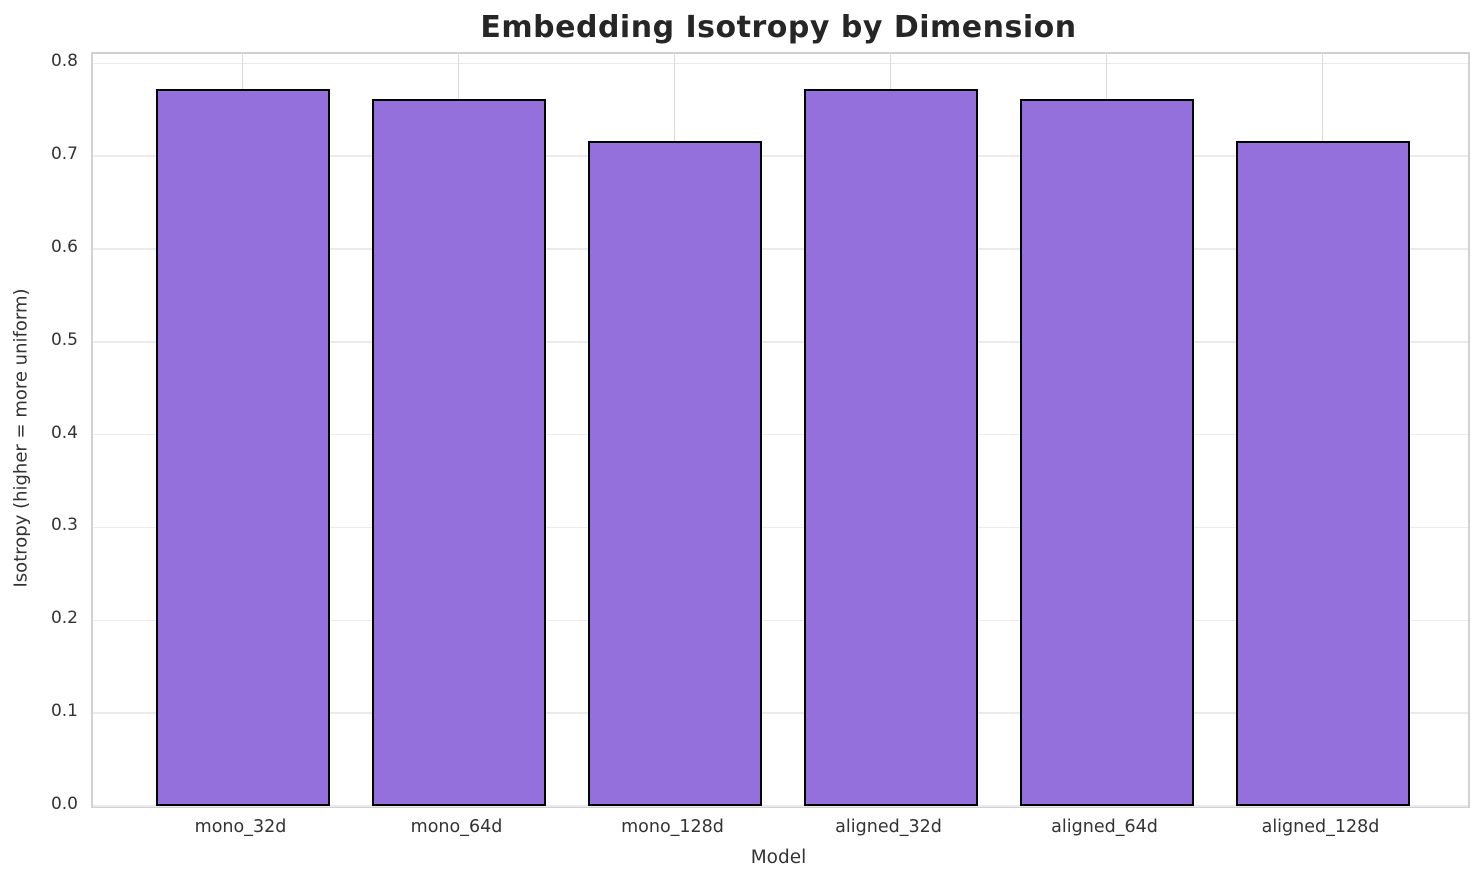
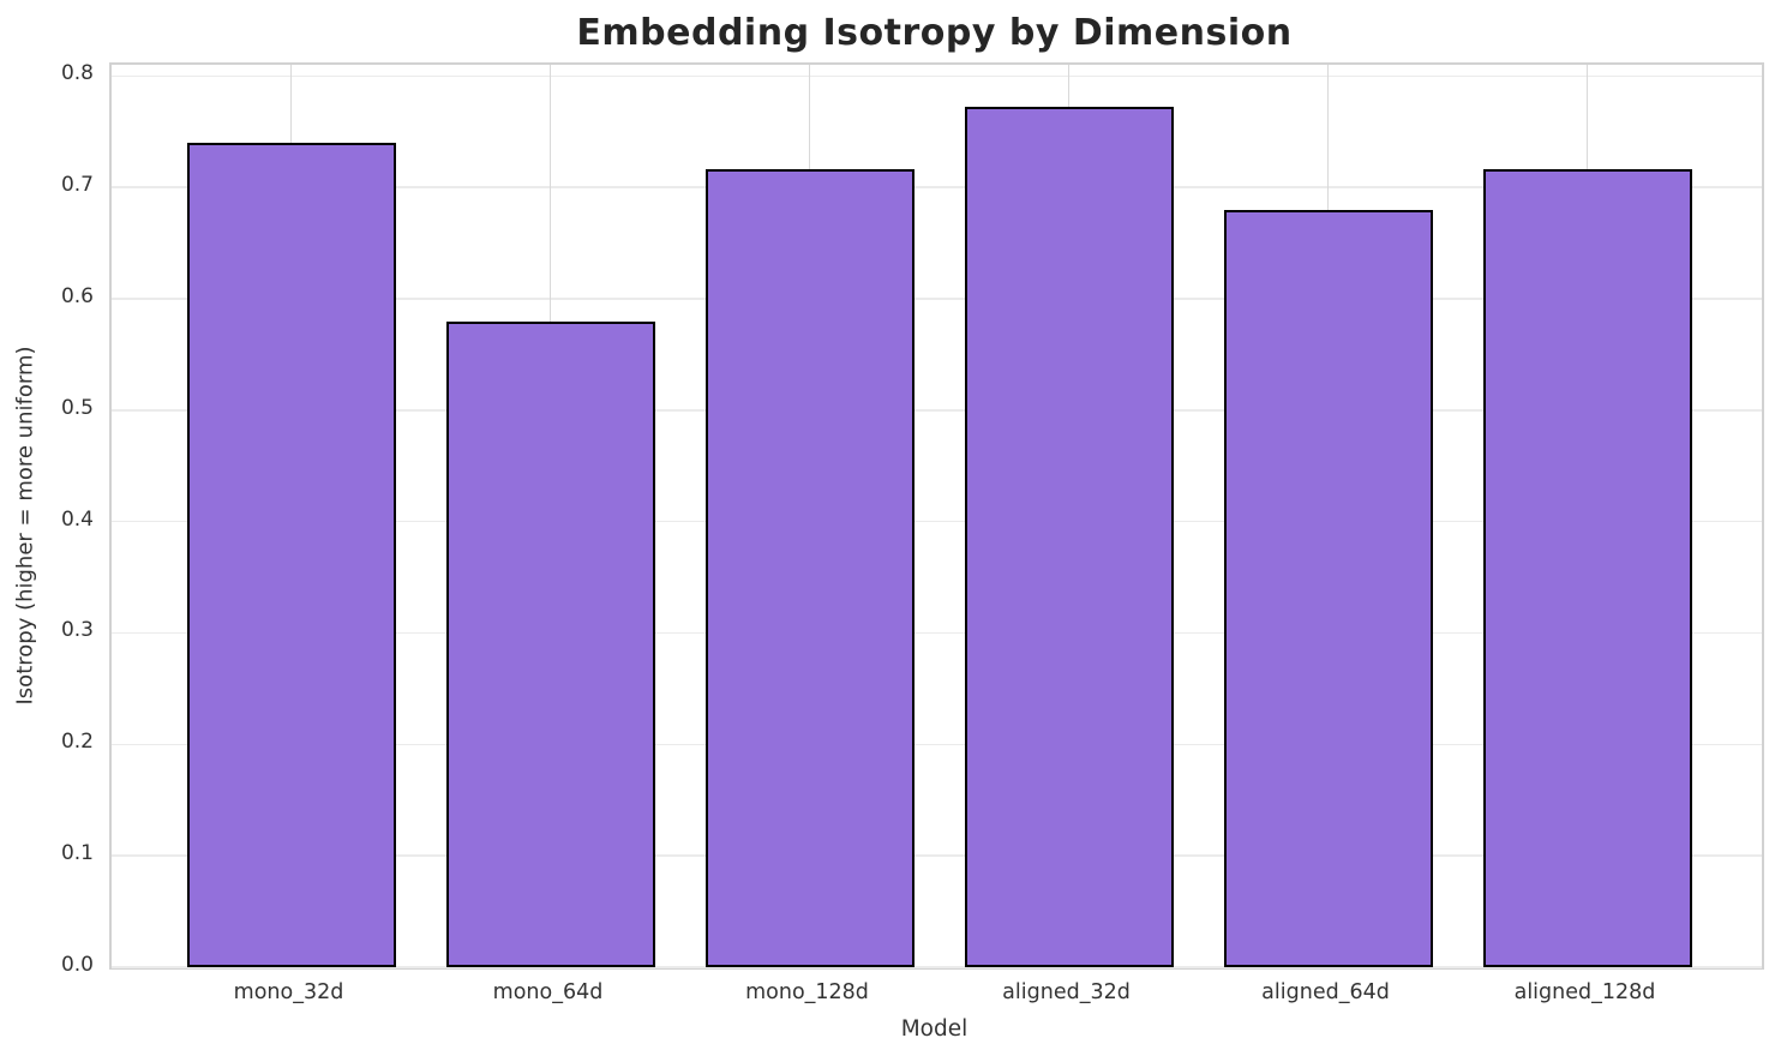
mono_32d: 0.77 -> 0.74
mono_64d: 0.76 -> 0.58
aligned_64d: 0.76 -> 0.68
